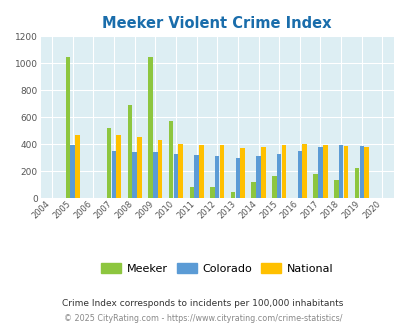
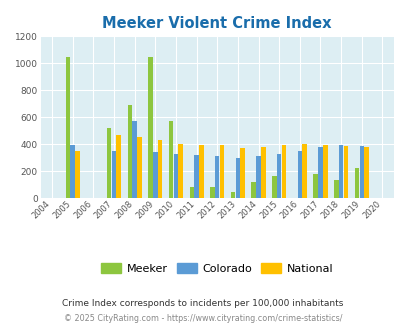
National/2005: 470 -> 350
Colorado/2008: 340 -> 570
